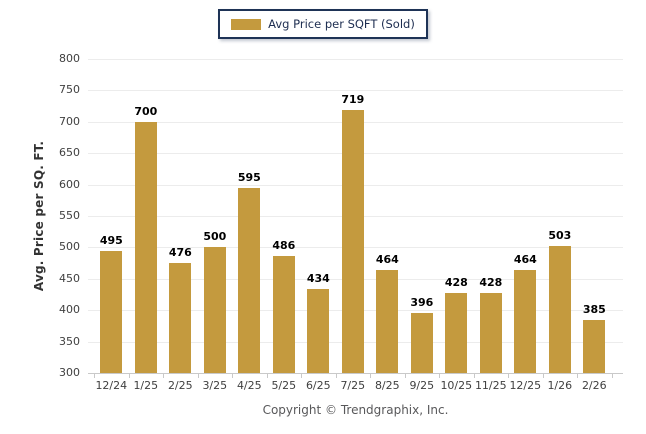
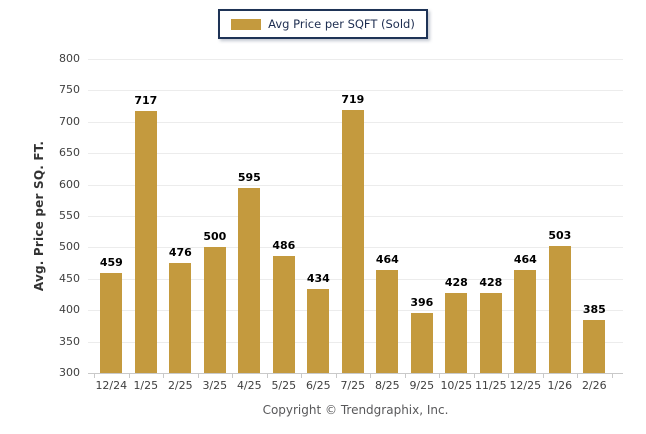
12/24: 495 -> 459
1/25: 700 -> 717
